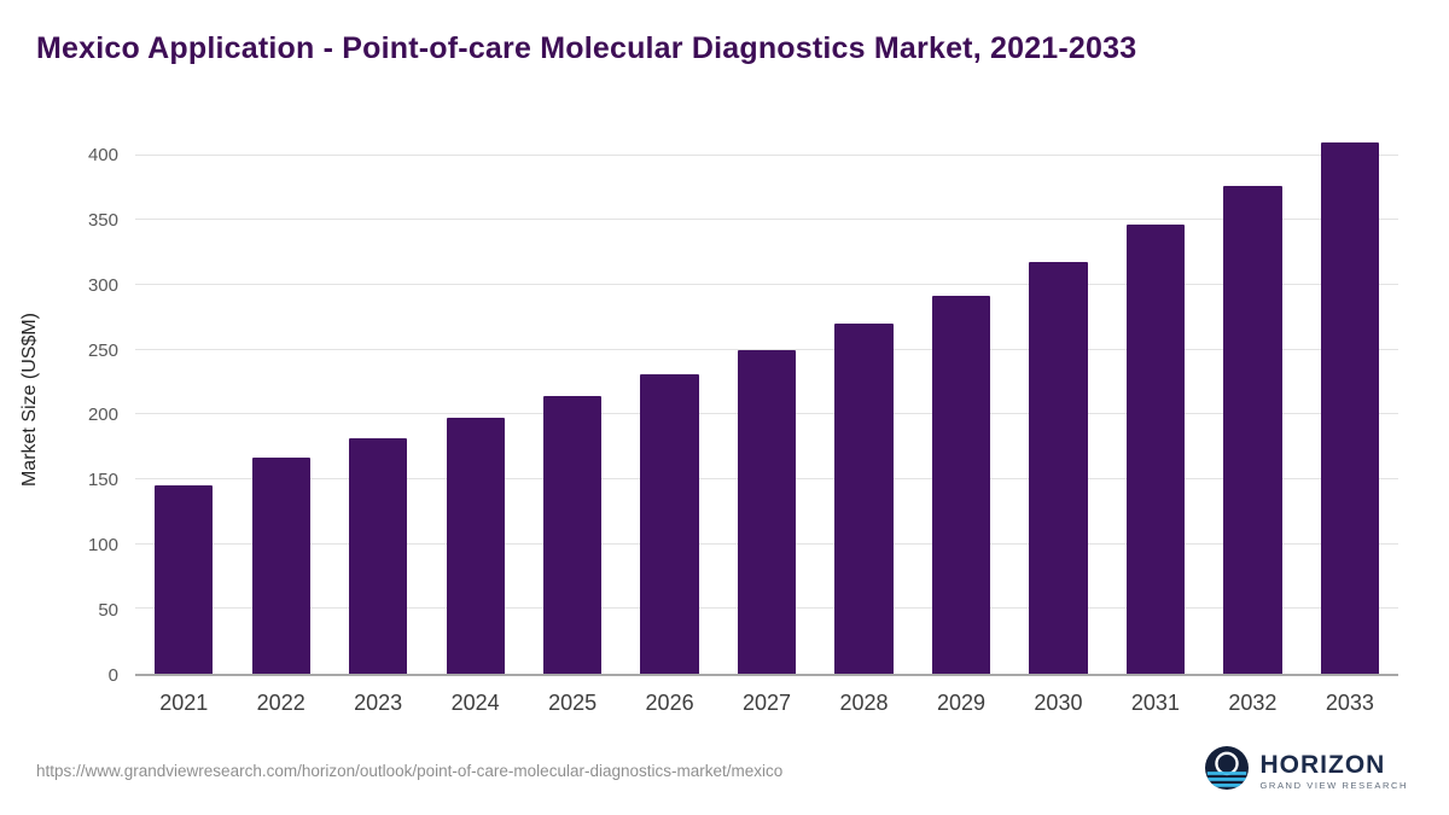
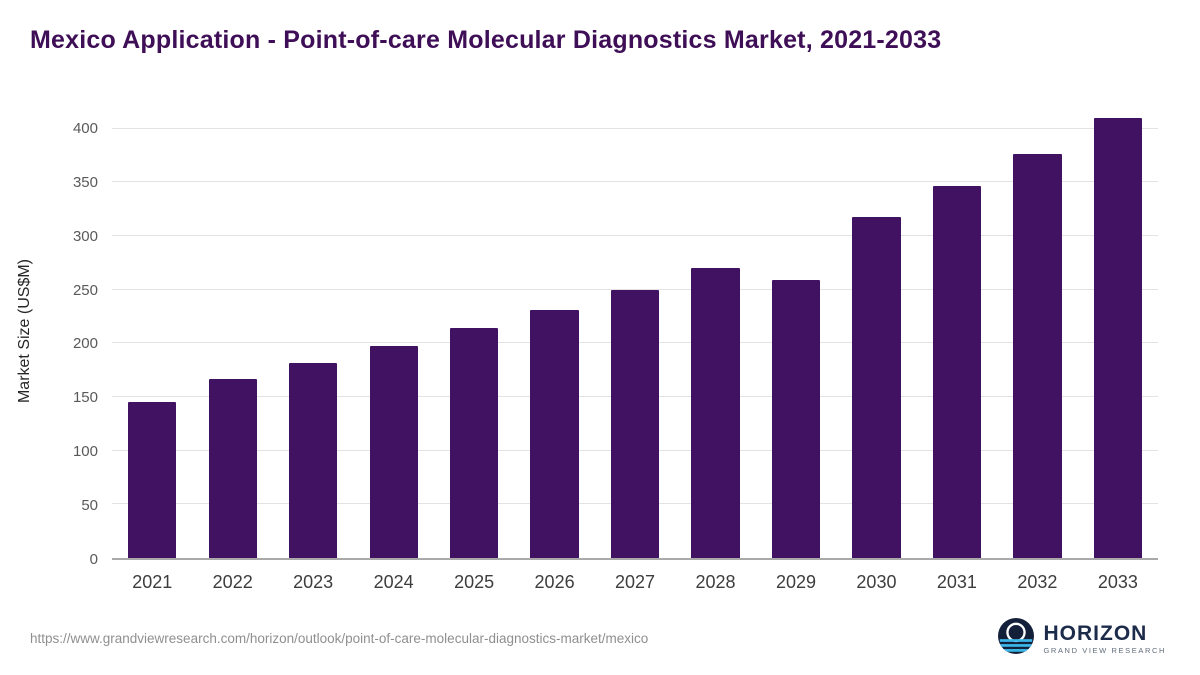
2029: 292 -> 259
